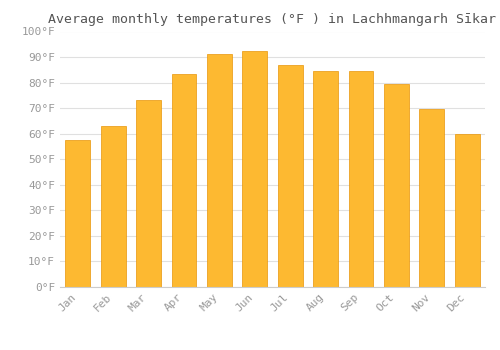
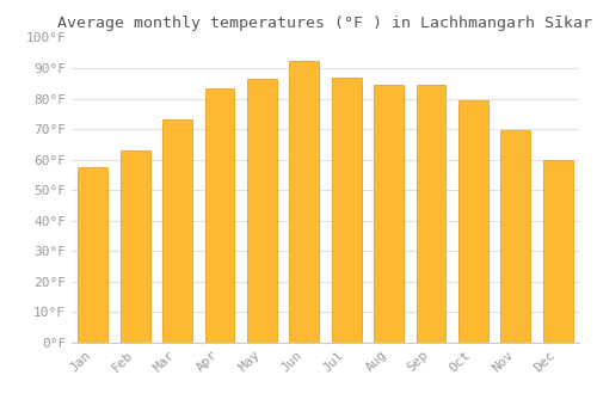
May: 91.0°F -> 86.5°F
